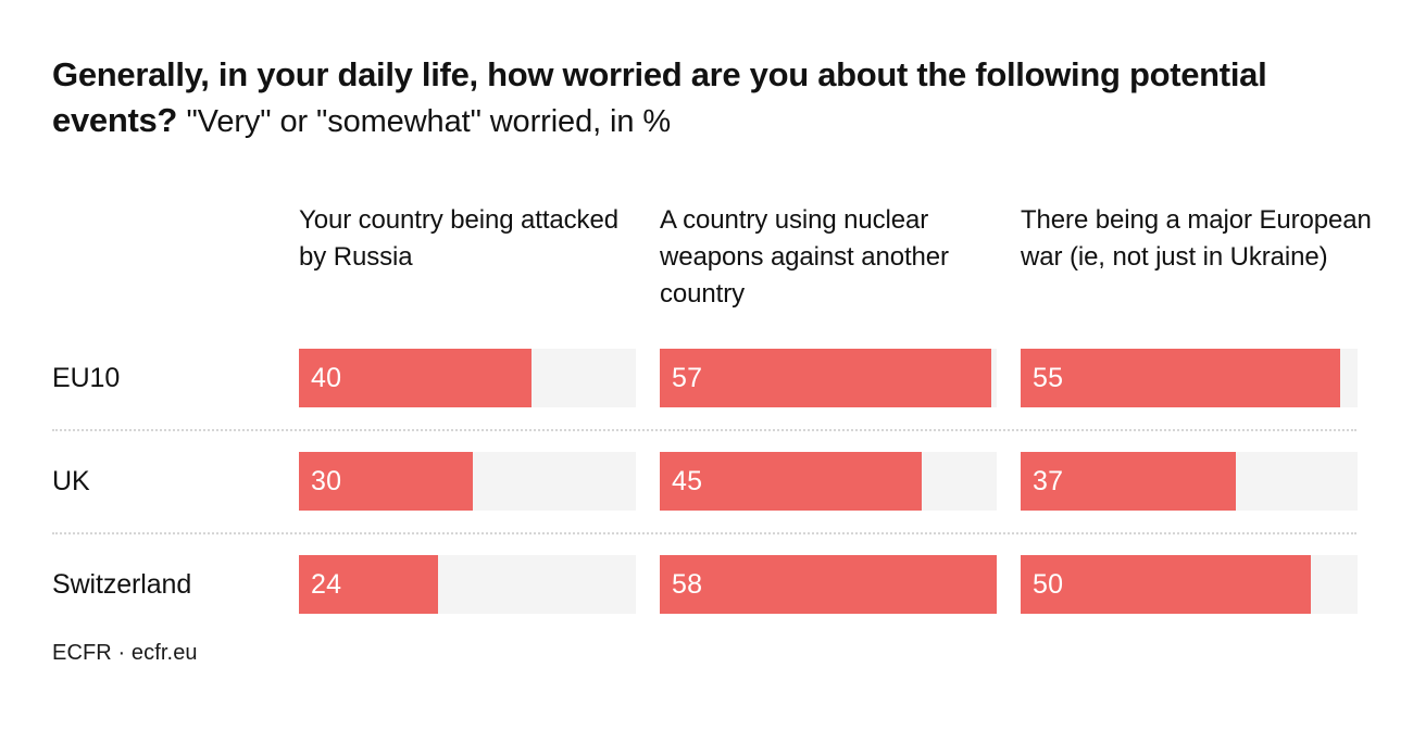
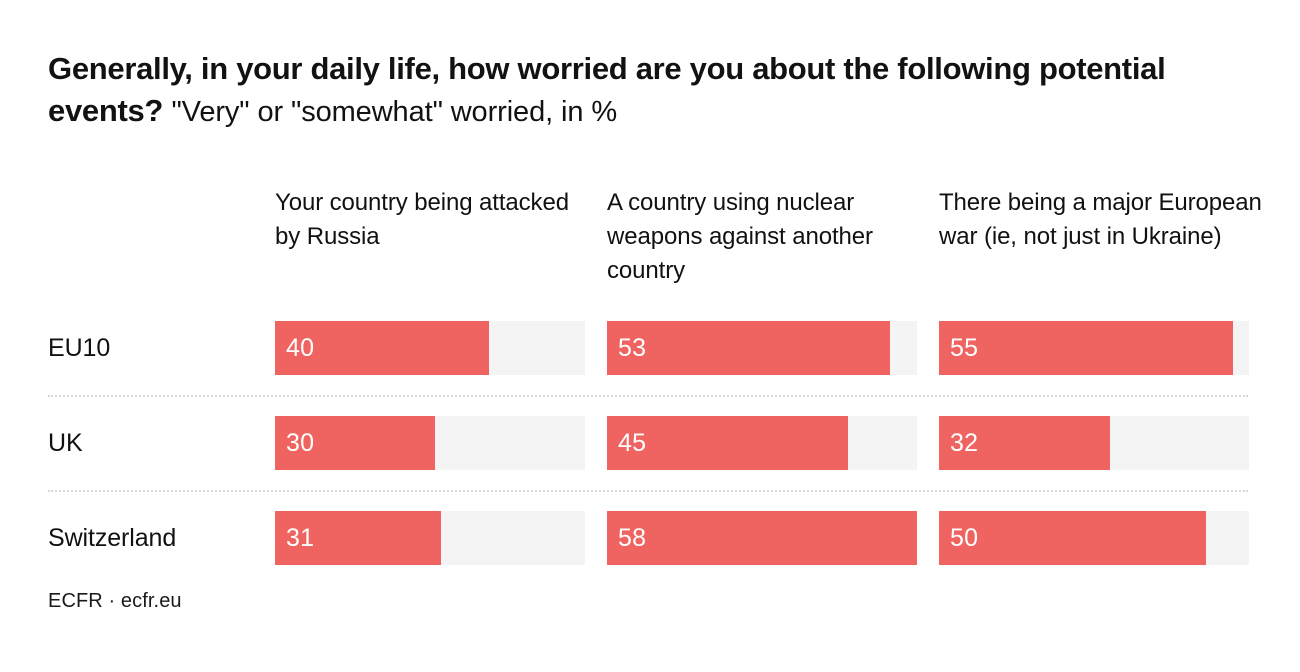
A country using nuclear weapons against another country/EU10: 57 -> 53
There being a major European war (ie, not just in Ukraine)/UK: 37 -> 32
Your country being attacked by Russia/Switzerland: 24 -> 31
